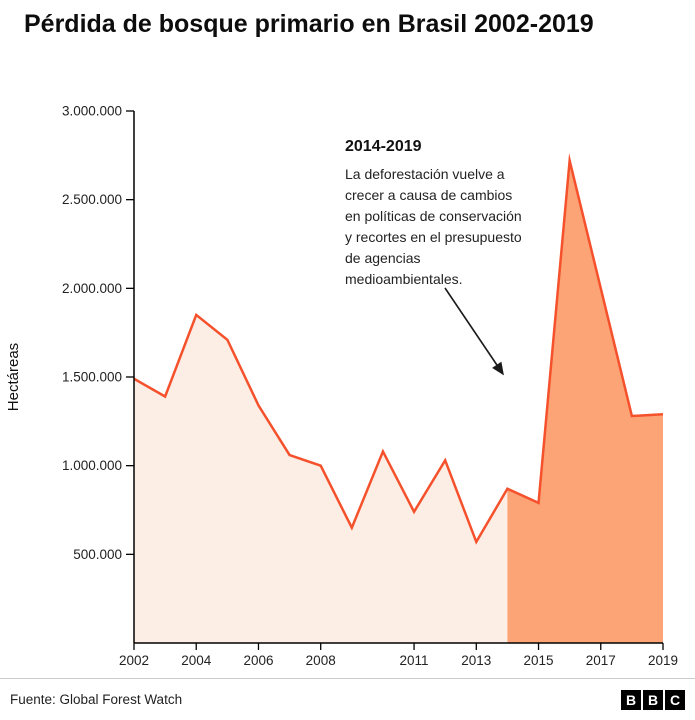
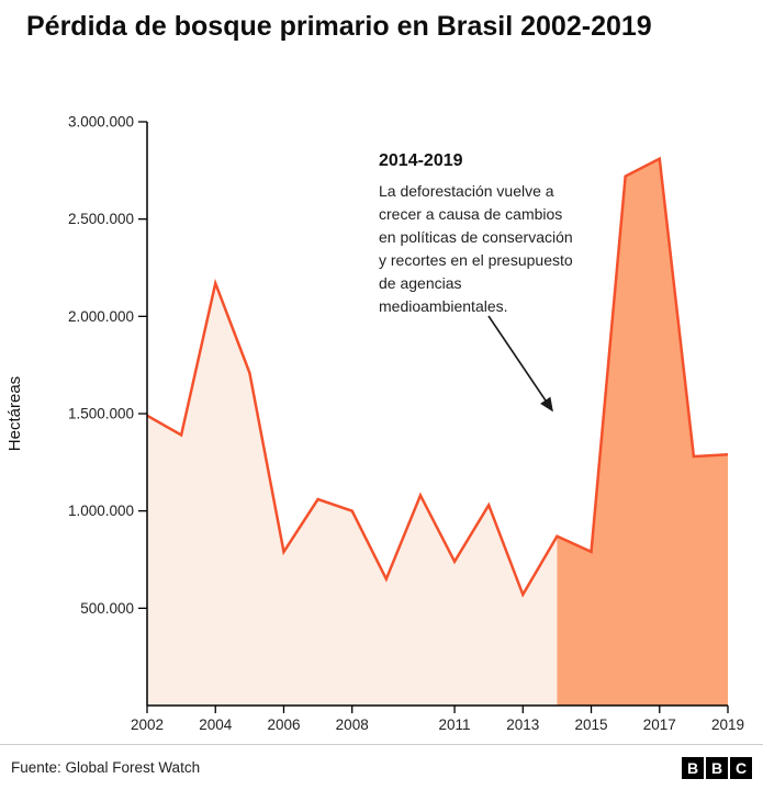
2004: 1850000 -> 2170000
2006: 1340000 -> 790000
2017: 2000000 -> 2810000
